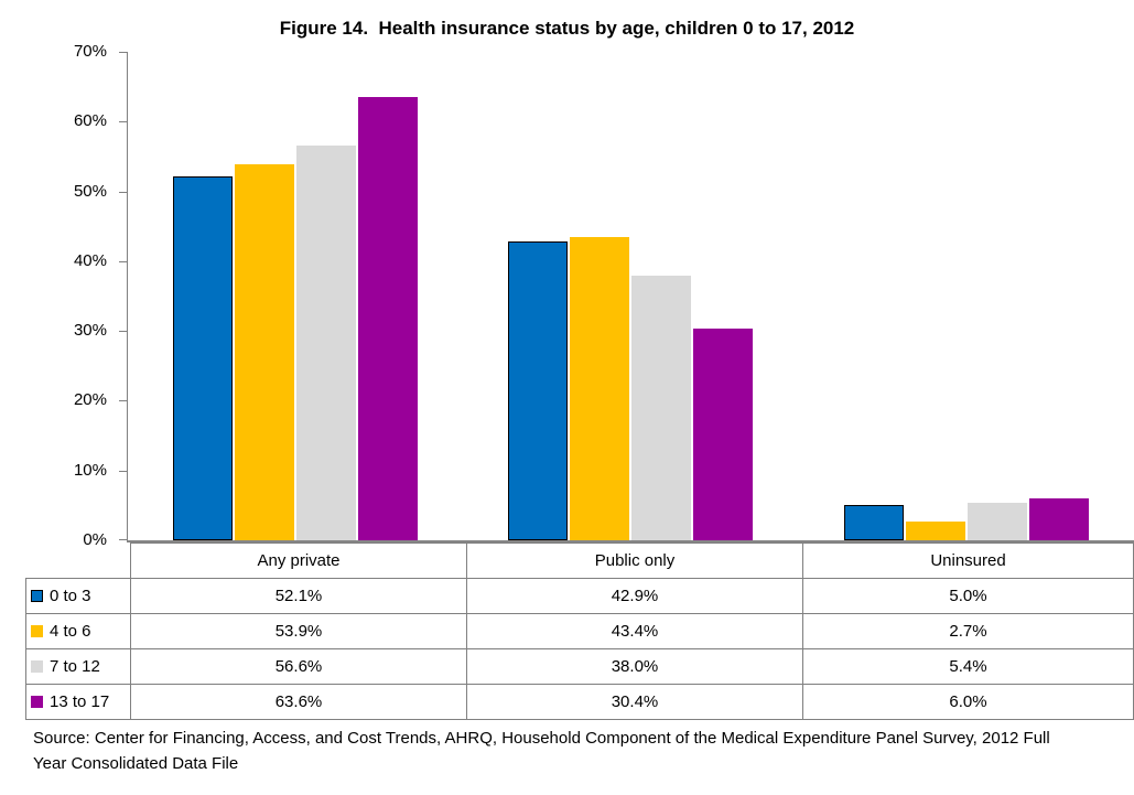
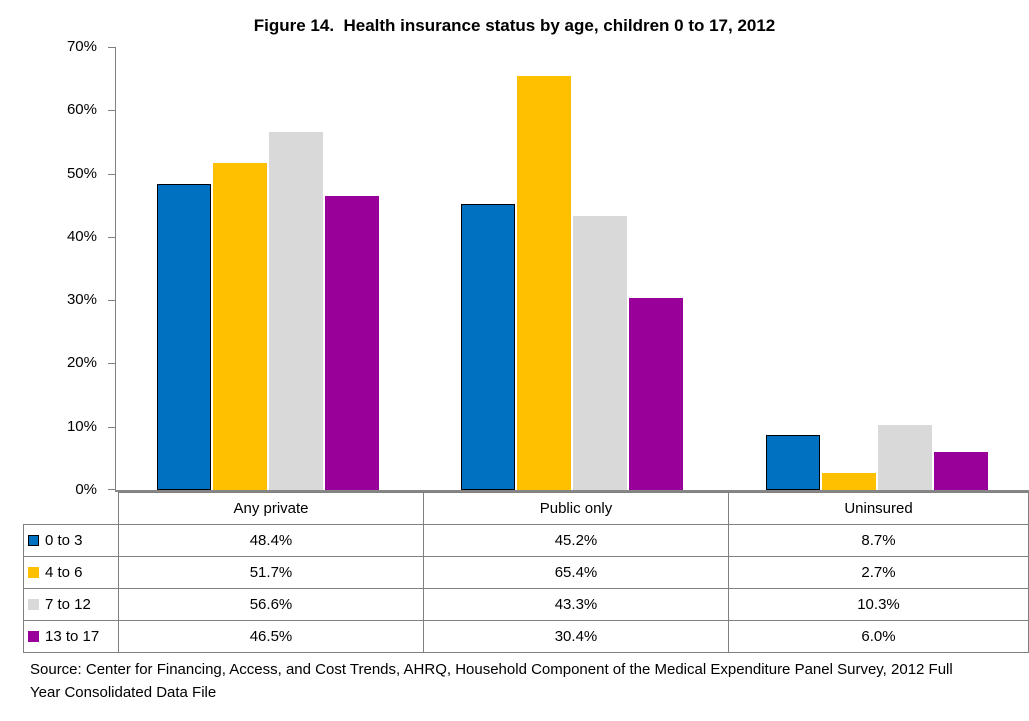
0 to 3/Any private: 52.1% -> 48.4%
4 to 6/Any private: 53.9% -> 51.7%
13 to 17/Any private: 63.6% -> 46.5%
0 to 3/Public only: 42.9% -> 45.2%
4 to 6/Public only: 43.4% -> 65.4%
7 to 12/Public only: 38.0% -> 43.3%
0 to 3/Uninsured: 5.0% -> 8.7%
7 to 12/Uninsured: 5.4% -> 10.3%
